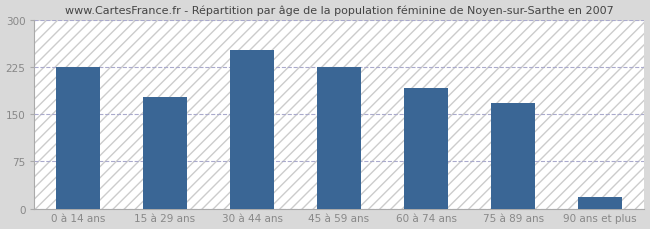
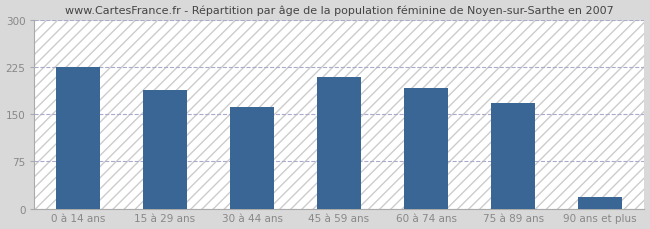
15 à 29 ans: 178 -> 188
30 à 44 ans: 252 -> 162
45 à 59 ans: 225 -> 210
